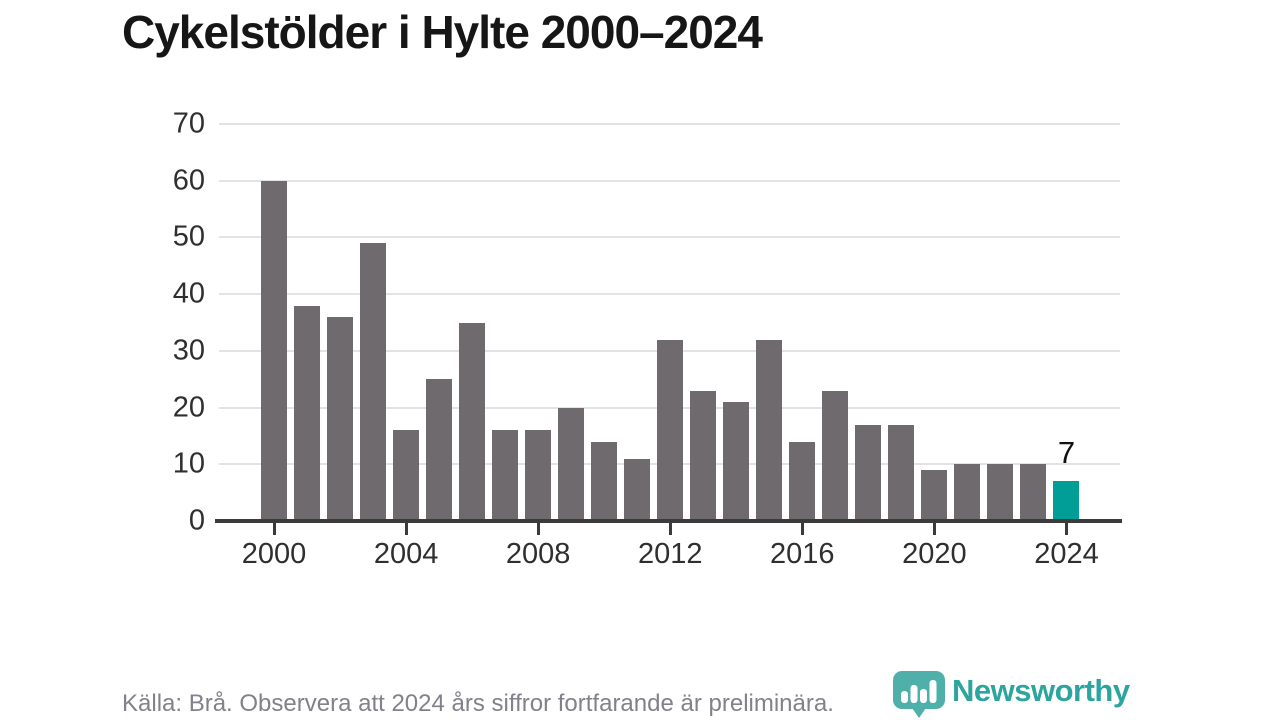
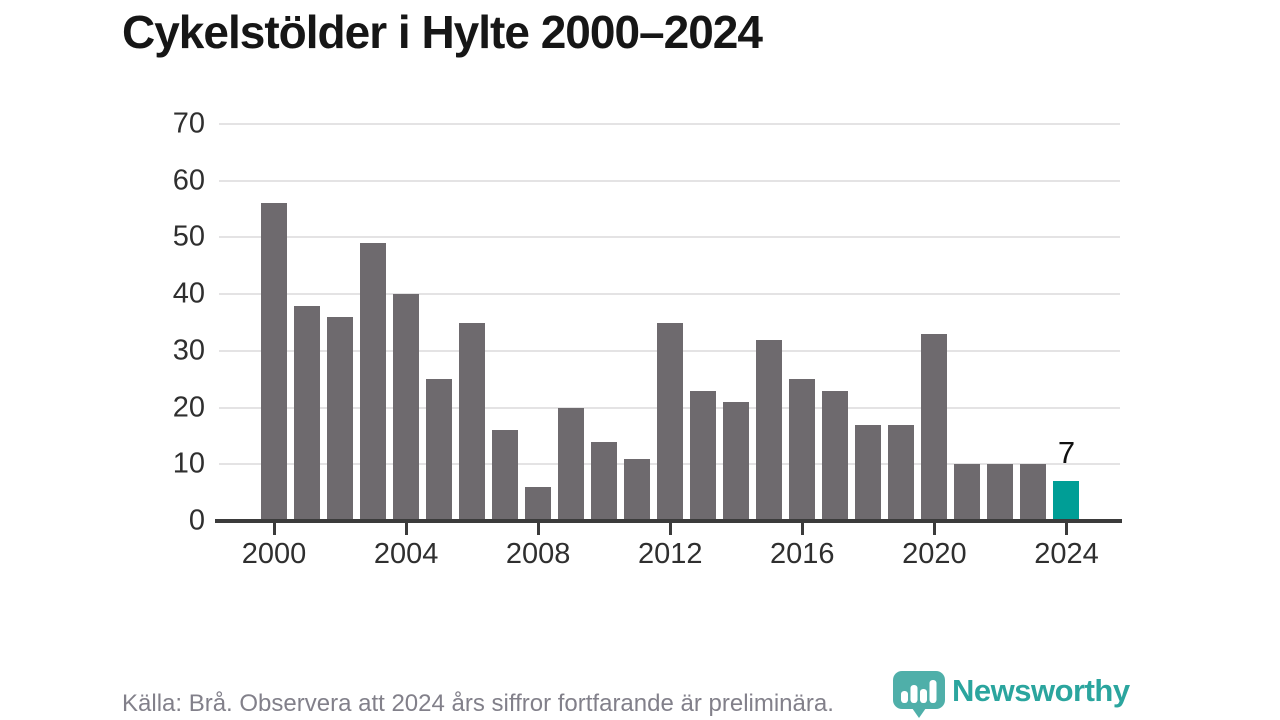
2000: 60 -> 56
2004: 16 -> 40
2008: 16 -> 6
2012: 32 -> 35
2016: 14 -> 25
2020: 9 -> 33
